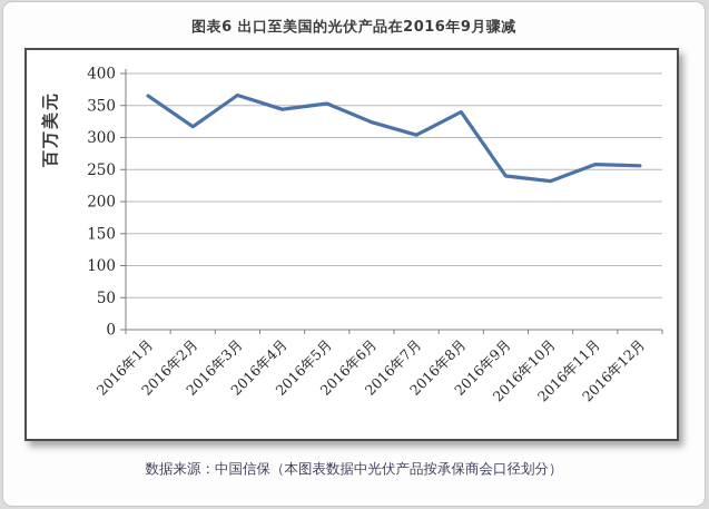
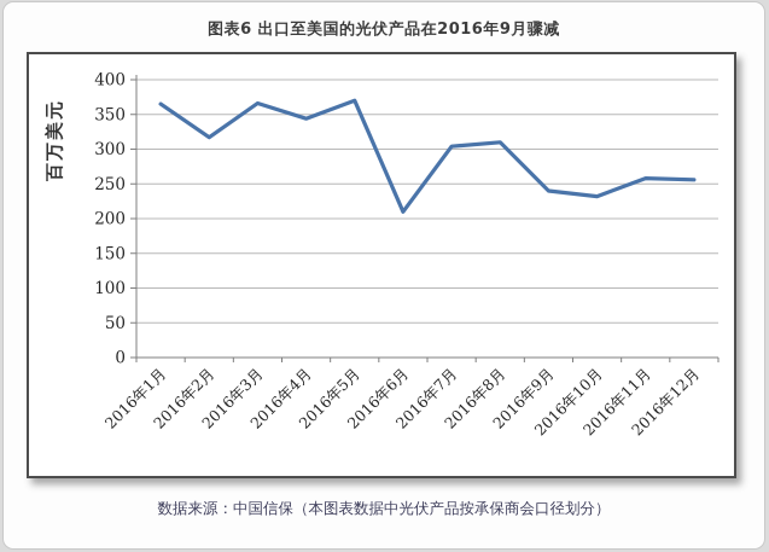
2016年5月: 350 -> 370
2016年6月: 320 -> 210
2016年8月: 340 -> 310
